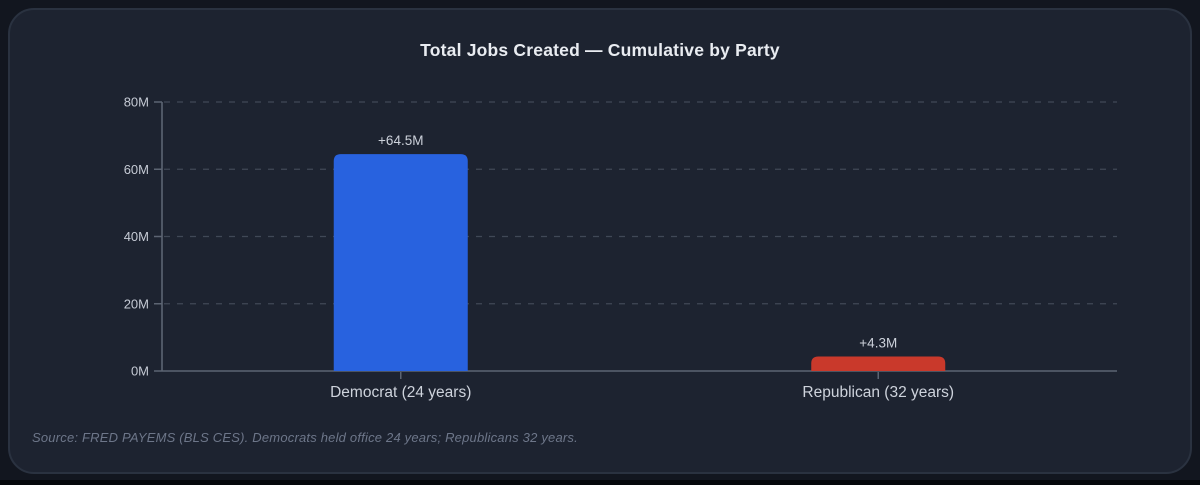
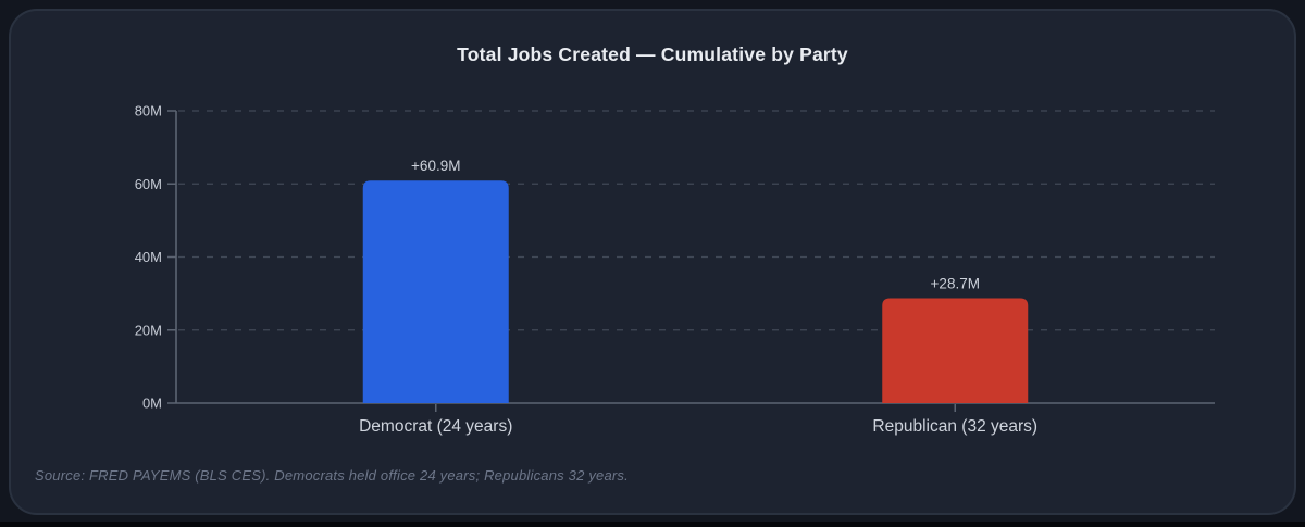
Democrat (24 years): +64.5M -> +60.9M
Republican (32 years): +4.3M -> +28.7M
